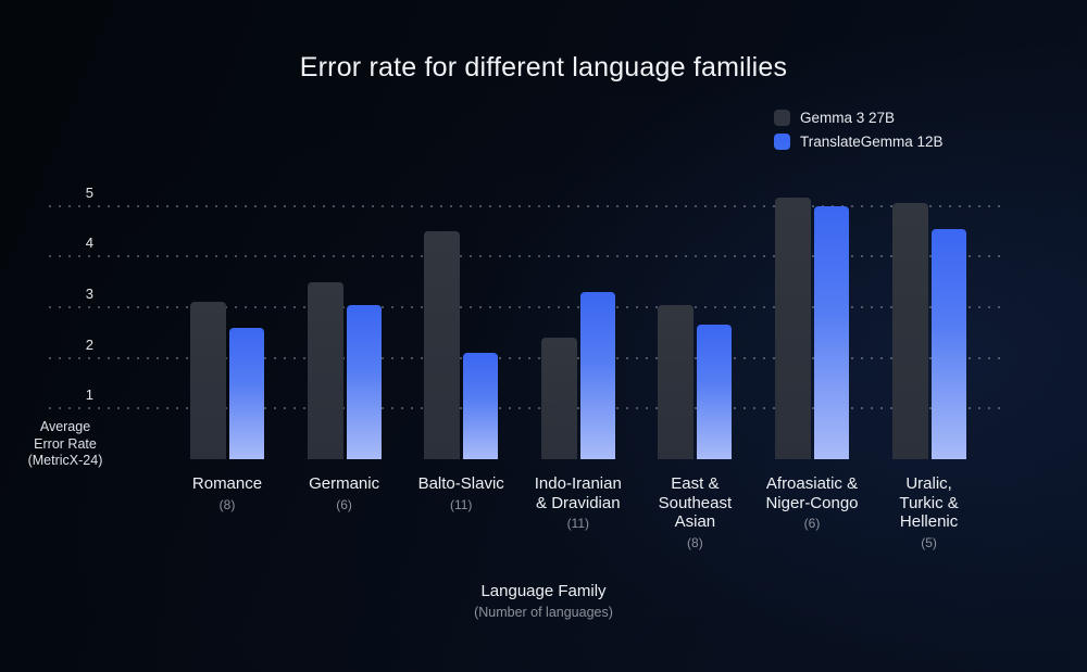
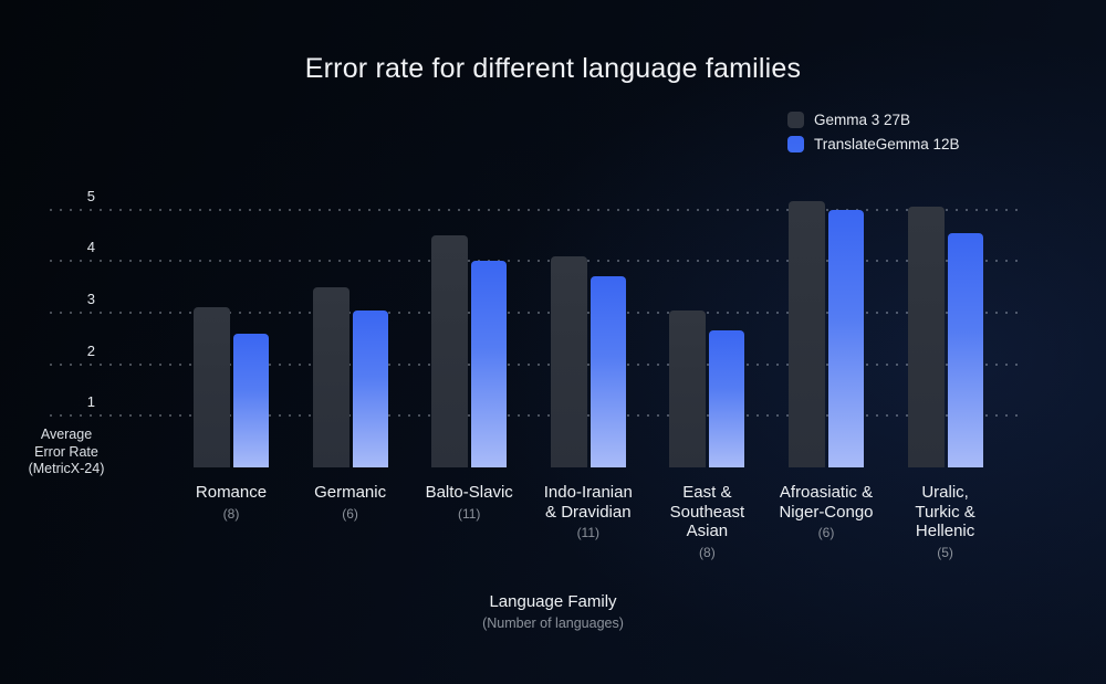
TranslateGemma 12B/Balto-Slavic: 2.1 -> 4.0
Gemma 3 27B/Indo-Iranian & Dravidian: 2.4 -> 4.1
TranslateGemma 12B/Indo-Iranian & Dravidian: 3.3 -> 3.7
